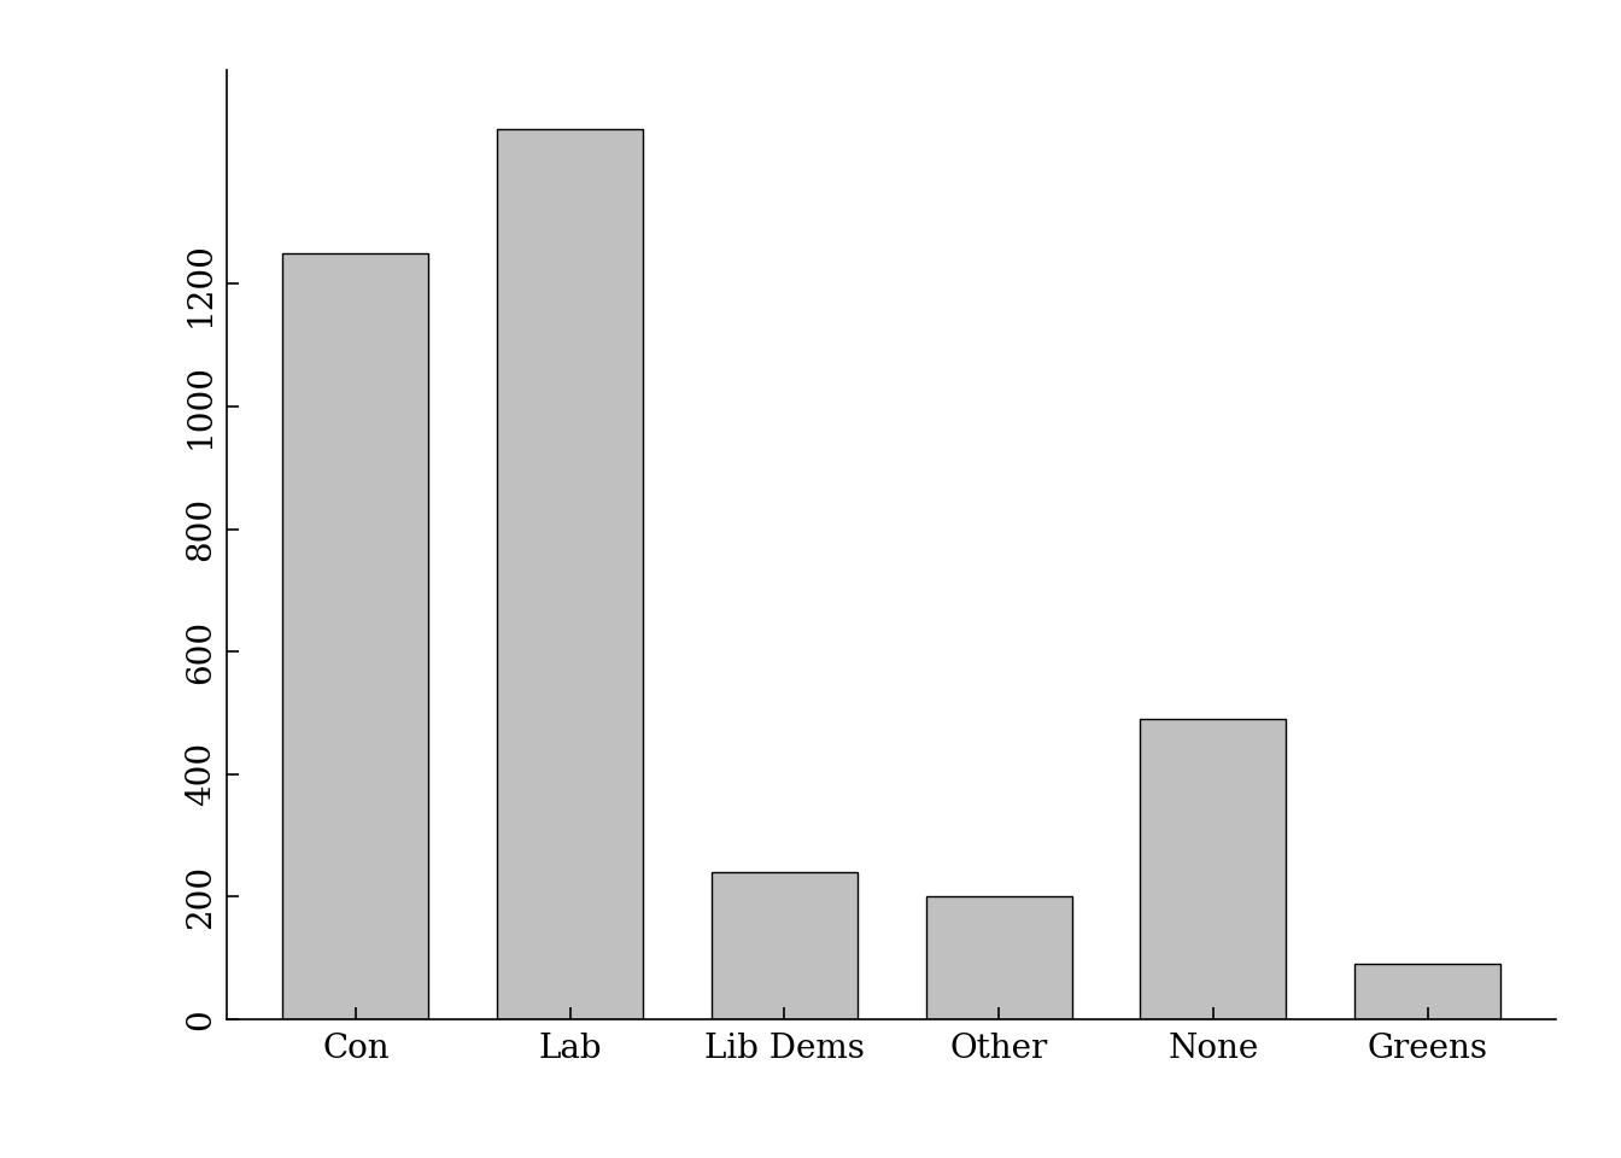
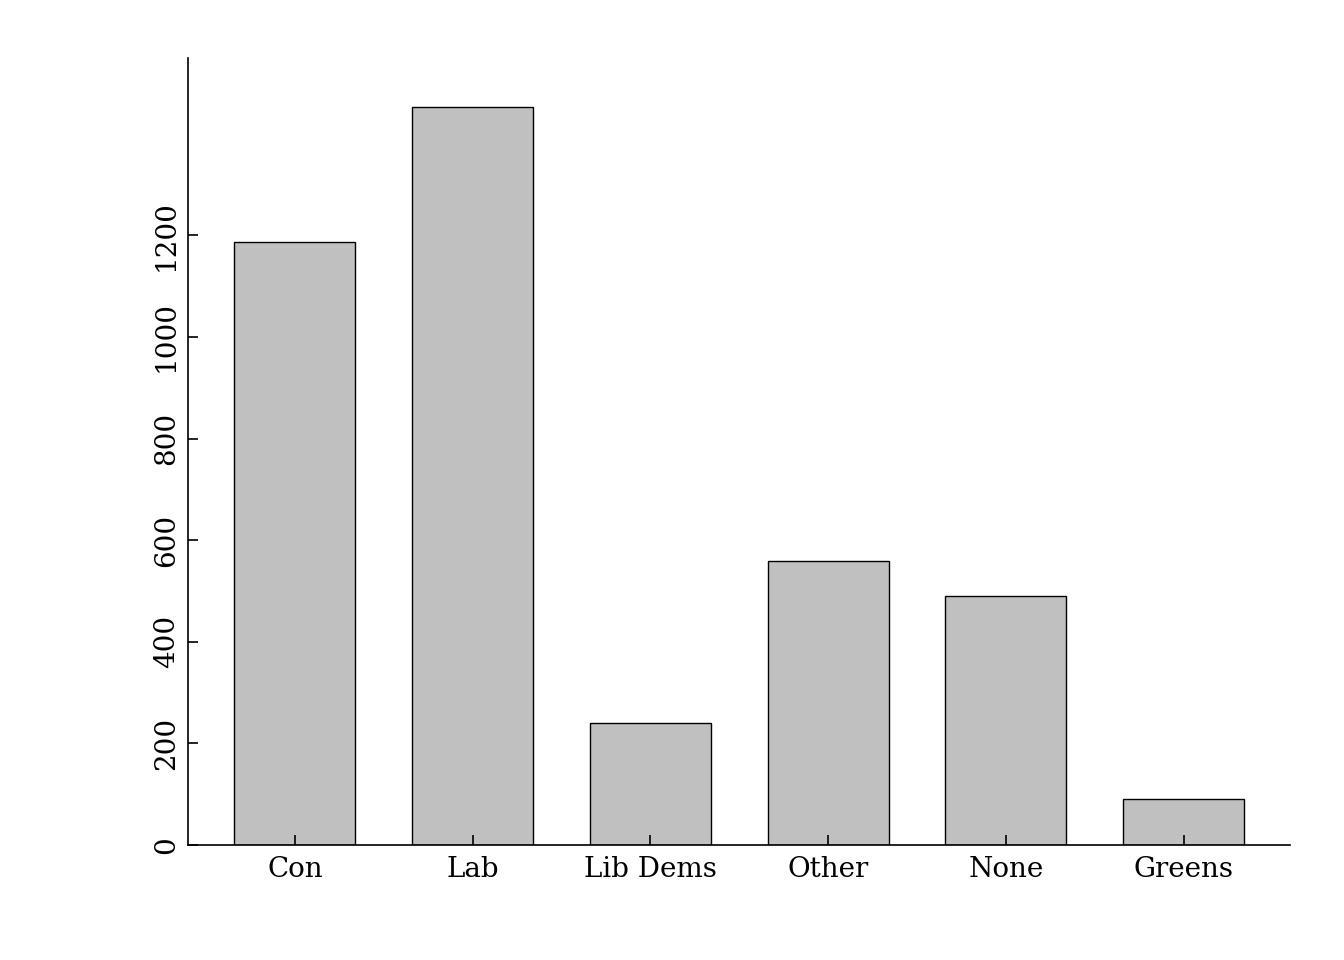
Con: 1249 -> 1186
Other: 200 -> 558
